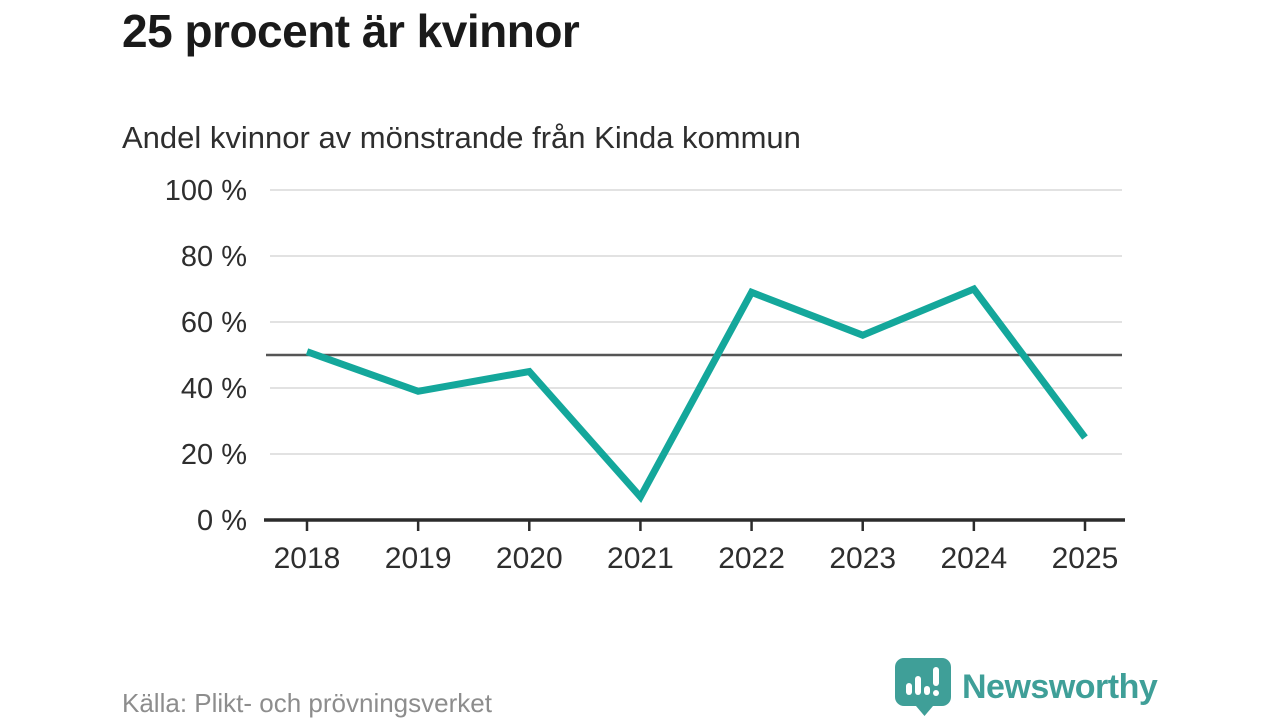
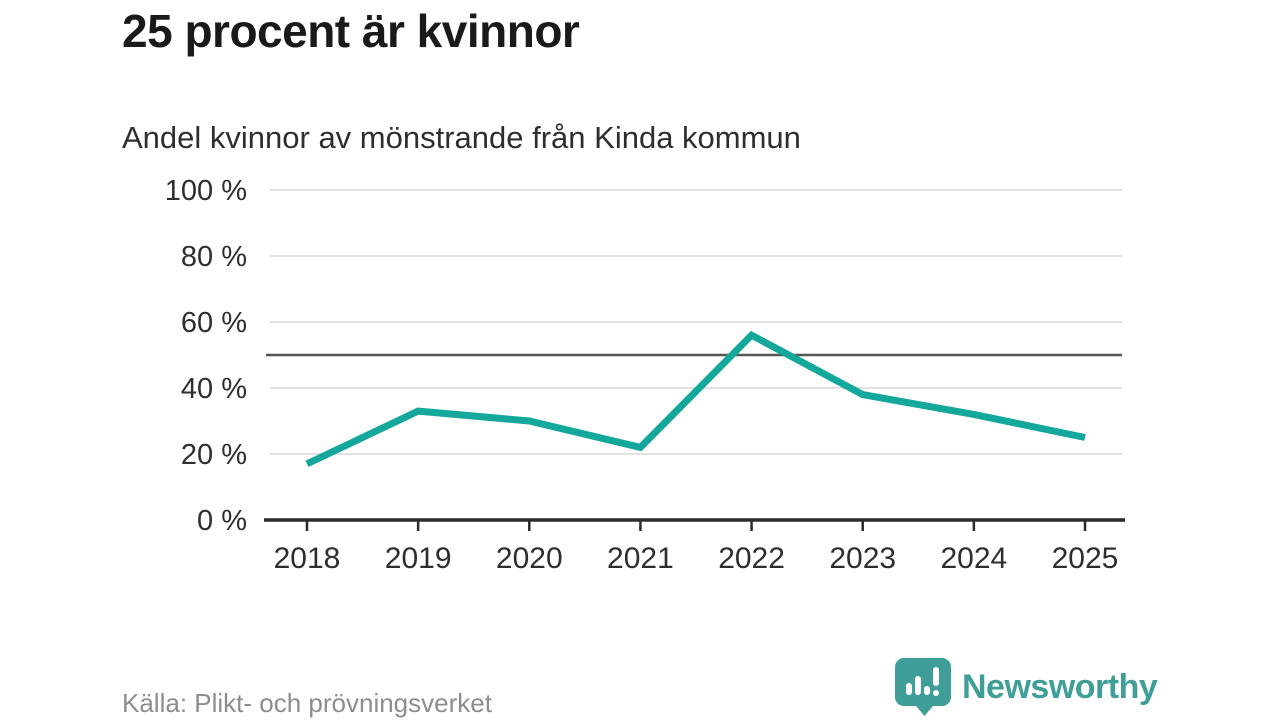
2018: 51% -> 17%
2019: 39% -> 33%
2020: 45% -> 30%
2021: 7% -> 22%
2022: 69% -> 56%
2023: 56% -> 38%
2024: 70% -> 32%
